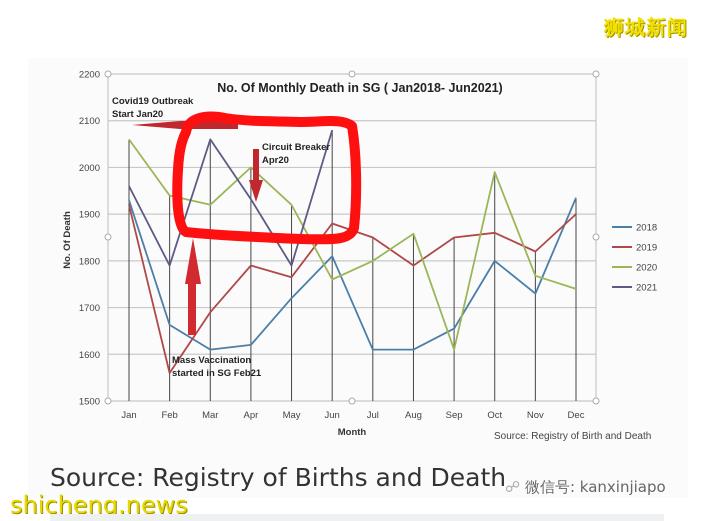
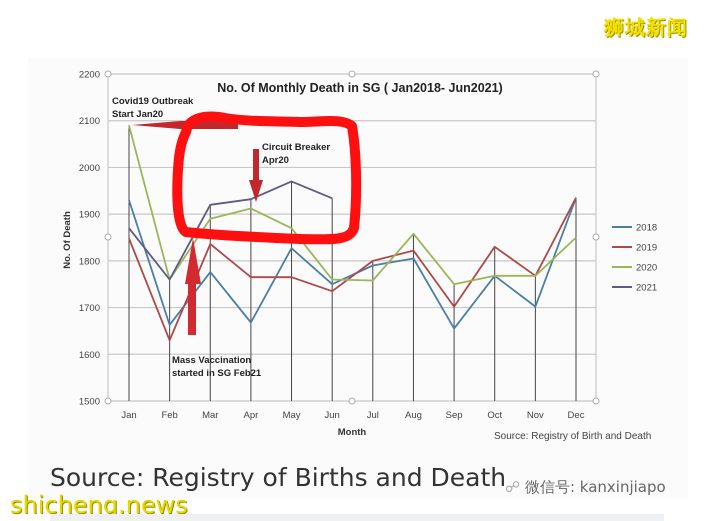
2019/Jan: 1920 -> 1850
2020/Jan: 2060 -> 2090
2021/Jan: 1960 -> 1870
2019/Feb: 1560 -> 1630
2020/Feb: 1940 -> 1760
2021/Feb: 1790 -> 1760
2018/Mar: 1610 -> 1780
2019/Mar: 1690 -> 1840
2020/Mar: 1920 -> 1890
2021/Mar: 2060 -> 1920
2018/Apr: 1620 -> 1670
2019/Apr: 1790 -> 1760
2020/Apr: 2000 -> 1910
2018/May: 1720 -> 1830
2020/May: 1920 -> 1870
2021/May: 1790 -> 1970
2018/Jun: 1810 -> 1750
2019/Jun: 1880 -> 1740
2021/Jun: 2080 -> 1930
2018/Jul: 1610 -> 1790
2019/Jul: 1850 -> 1800
2020/Jul: 1800 -> 1760
2018/Aug: 1610 -> 1800
2019/Aug: 1790 -> 1820
2019/Sep: 1850 -> 1700
2020/Sep: 1610 -> 1750
2018/Oct: 1800 -> 1770
2019/Oct: 1860 -> 1830
2020/Oct: 1990 -> 1770
2018/Nov: 1730 -> 1700
2019/Nov: 1820 -> 1770
2019/Dec: 1900 -> 1940
2020/Dec: 1740 -> 1850
